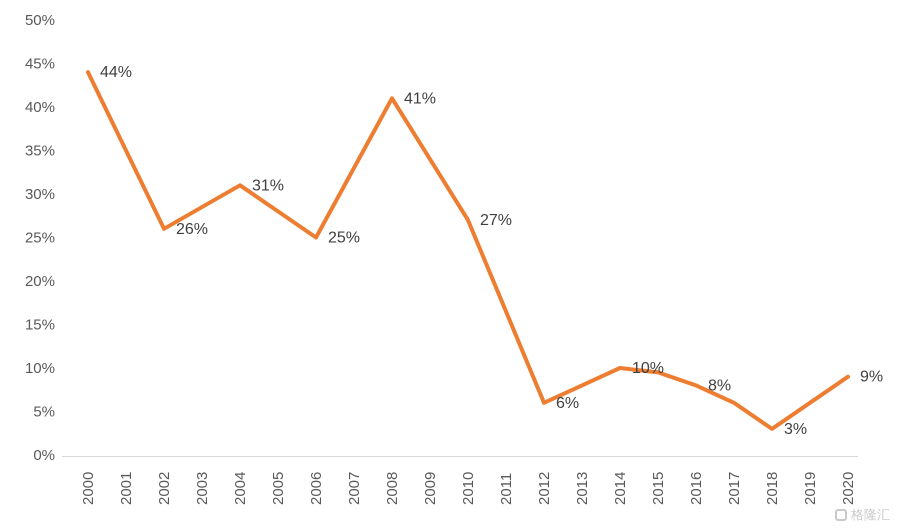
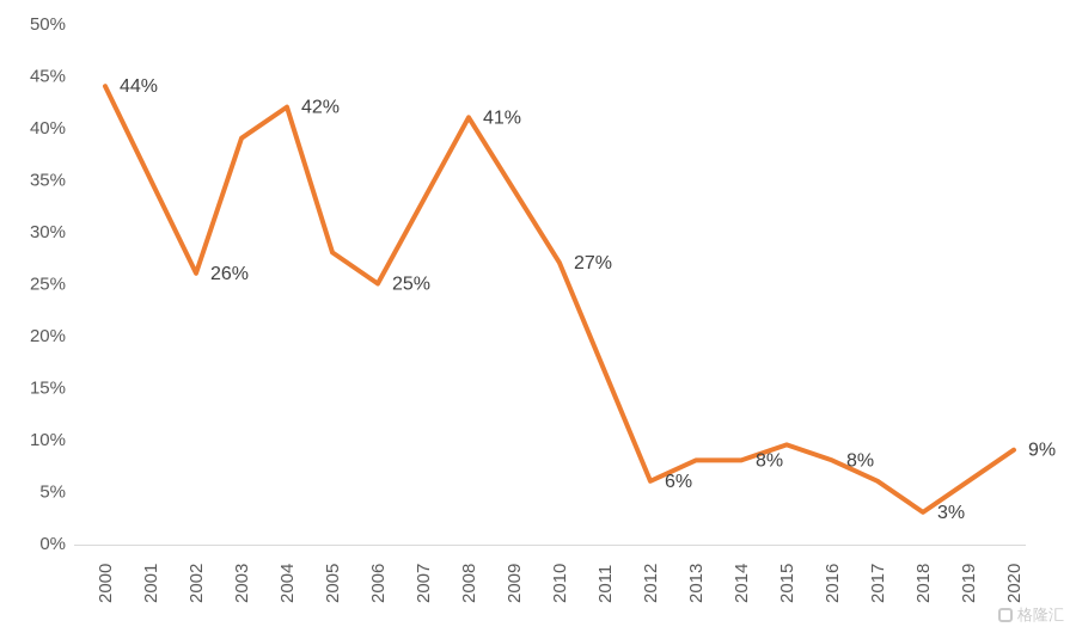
2003: 28% -> 39%
2004: 31% -> 42%
2014: 10% -> 8%
